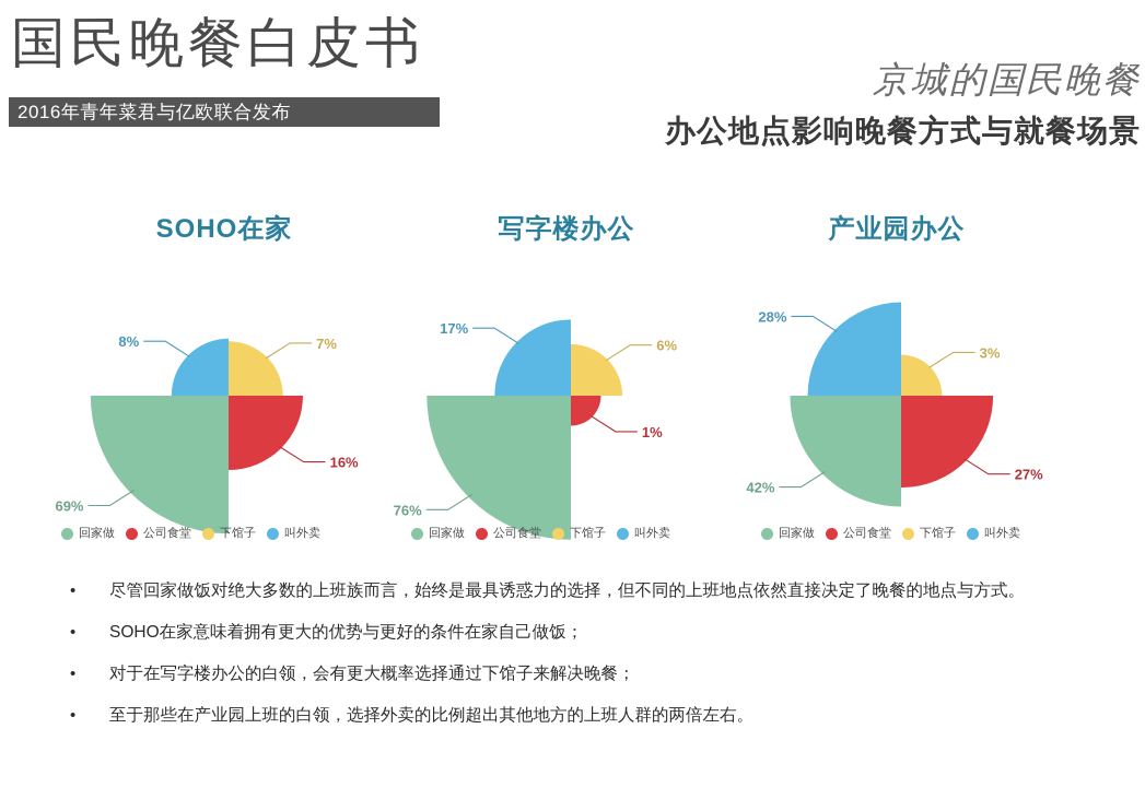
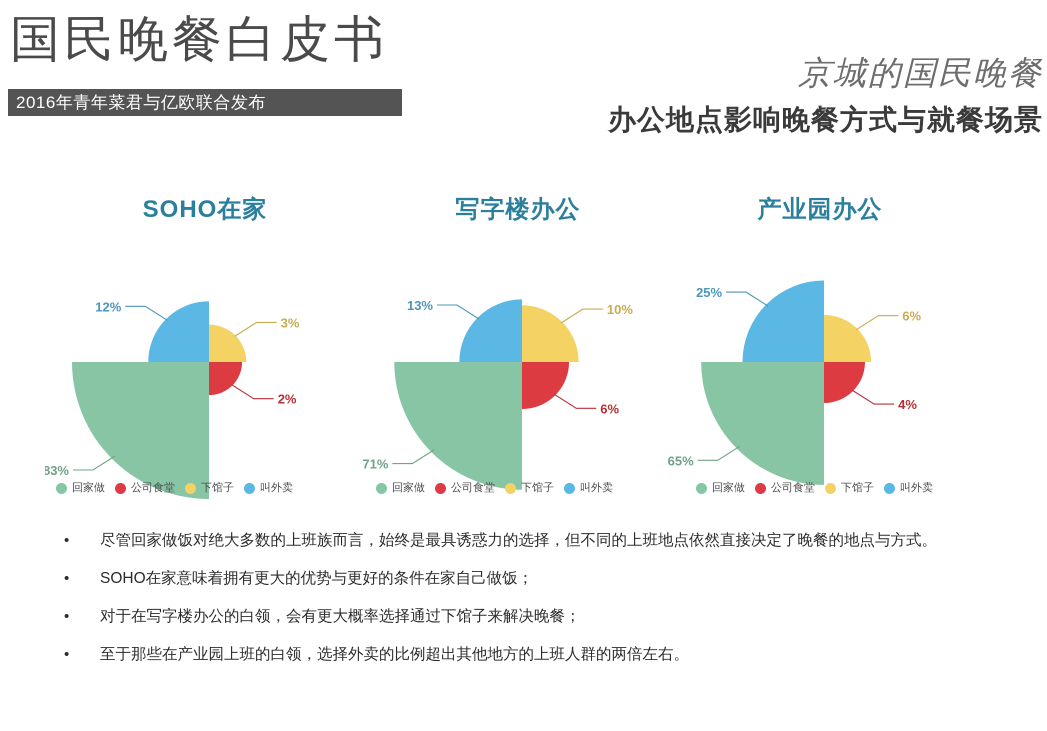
SOHO在家/回家做: 69% -> 83%
SOHO在家/公司食堂: 16% -> 2%
SOHO在家/下馆子: 7% -> 3%
SOHO在家/叫外卖: 8% -> 12%
写字楼办公/回家做: 76% -> 71%
写字楼办公/公司食堂: 1% -> 6%
写字楼办公/下馆子: 6% -> 10%
写字楼办公/叫外卖: 17% -> 13%
产业园办公/回家做: 42% -> 65%
产业园办公/公司食堂: 27% -> 4%
产业园办公/下馆子: 3% -> 6%
产业园办公/叫外卖: 28% -> 25%
